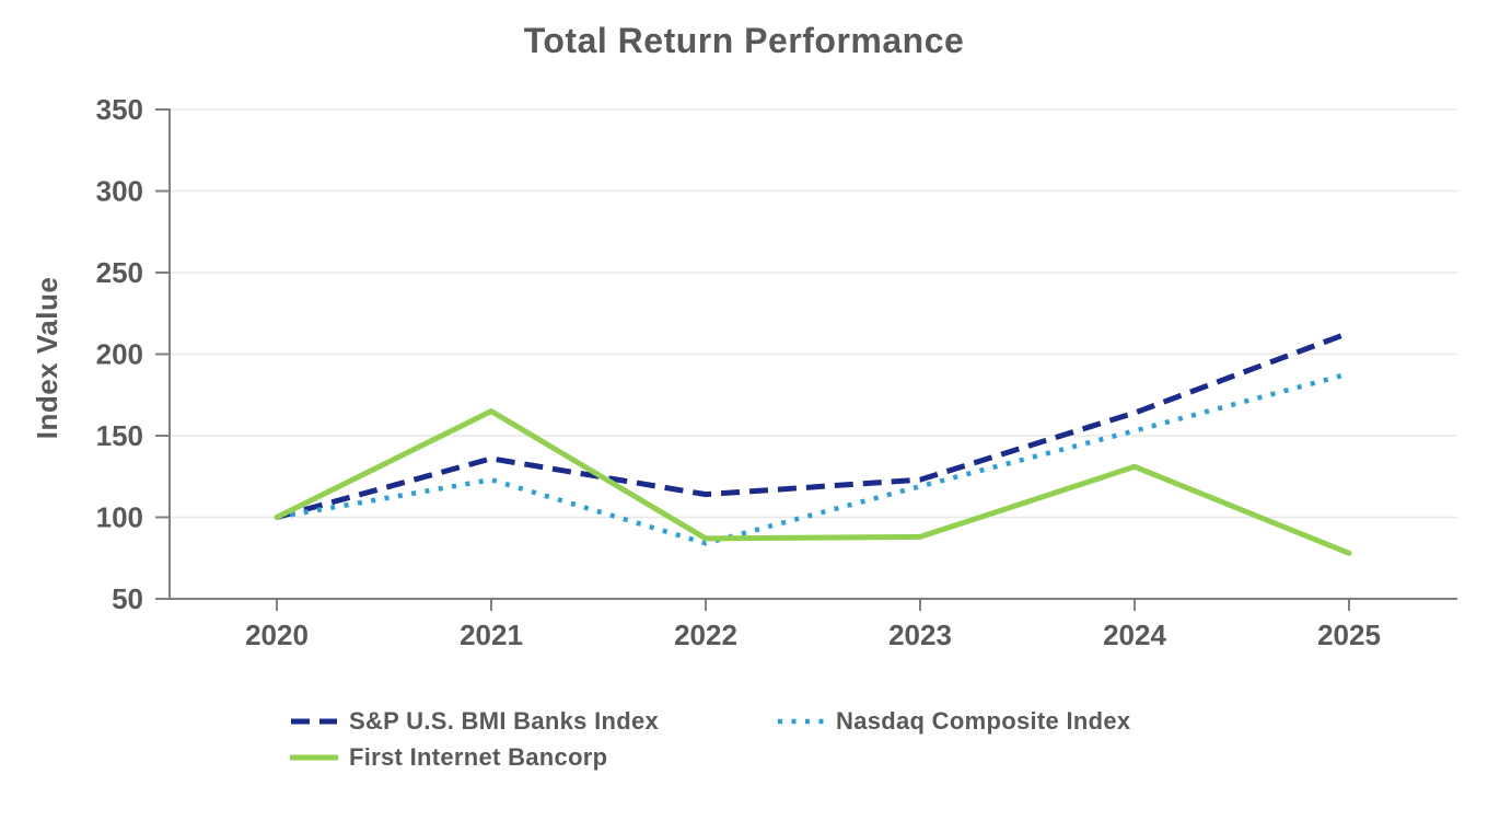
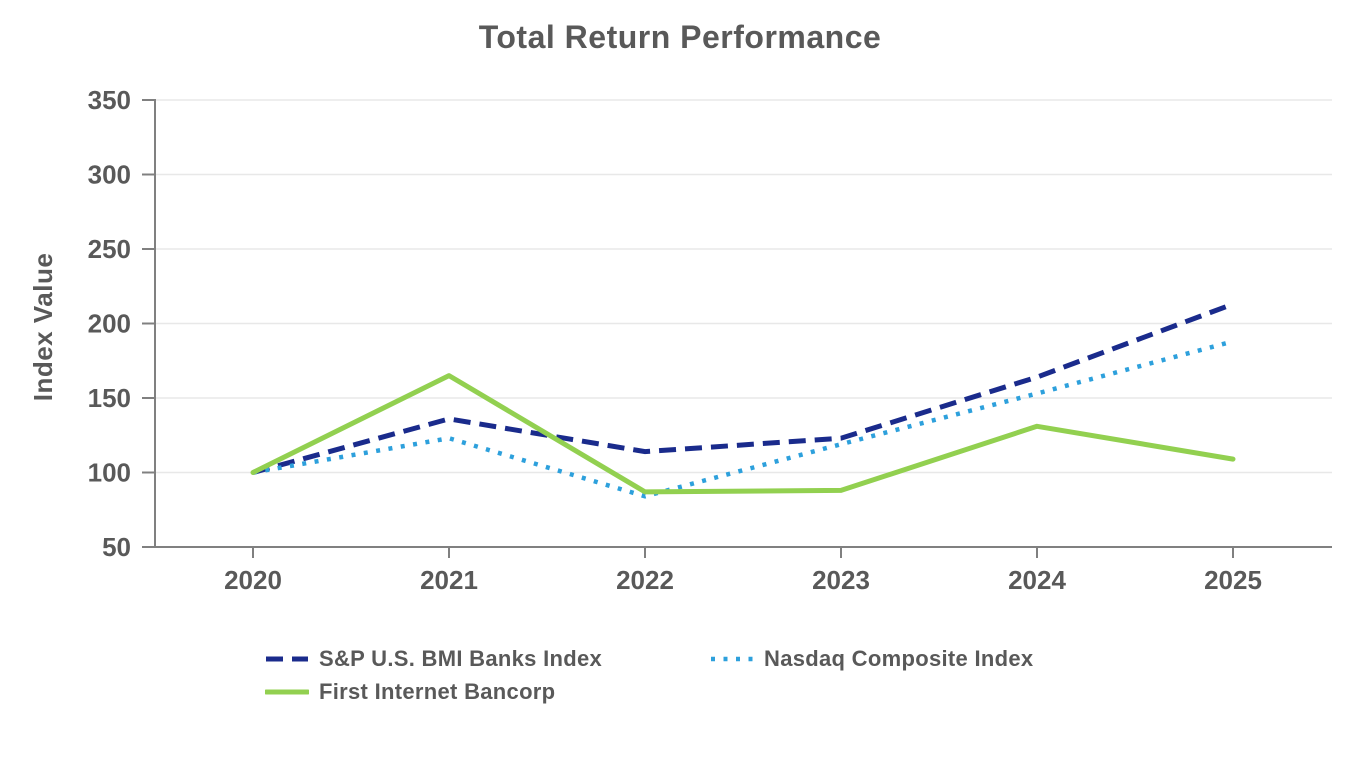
First Internet Bancorp/2025: 78 -> 109
